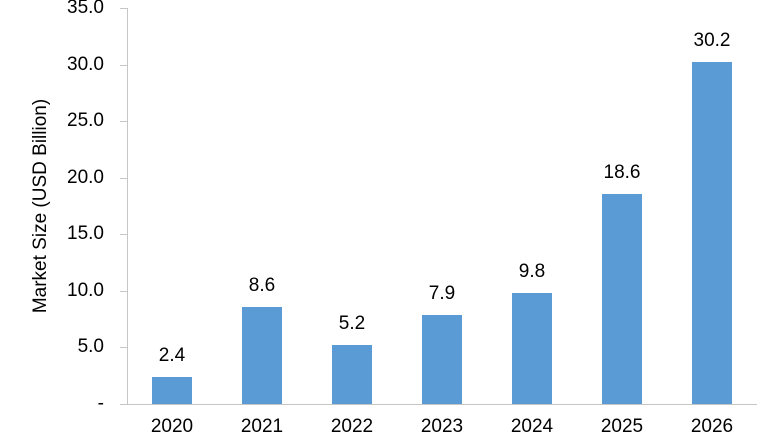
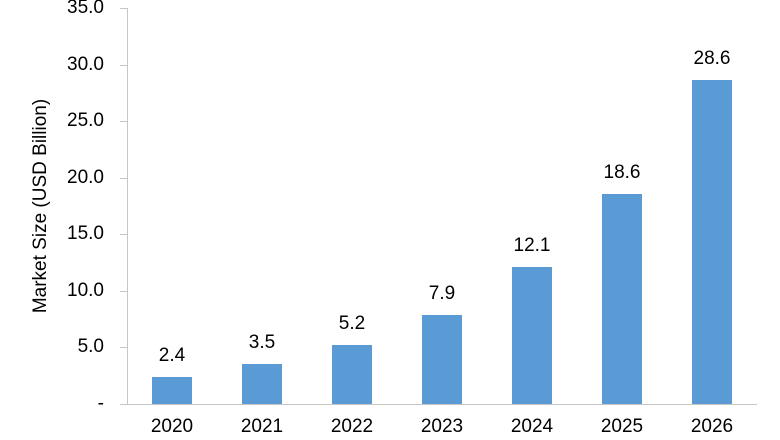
2021: 8.6 -> 3.5
2024: 9.8 -> 12.1
2026: 30.2 -> 28.6
